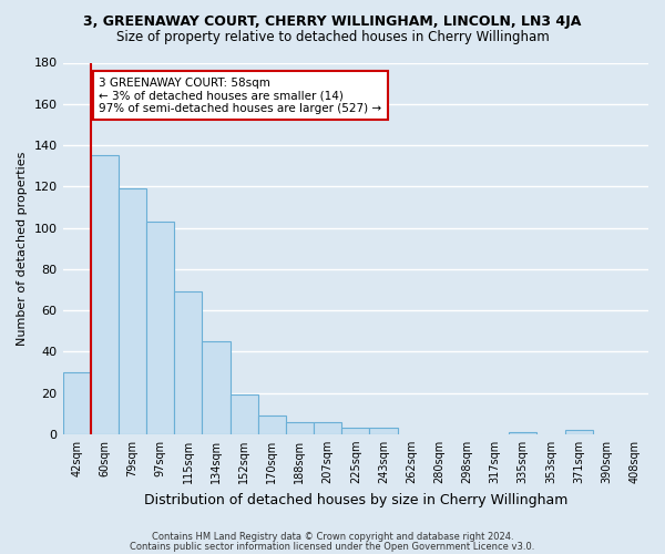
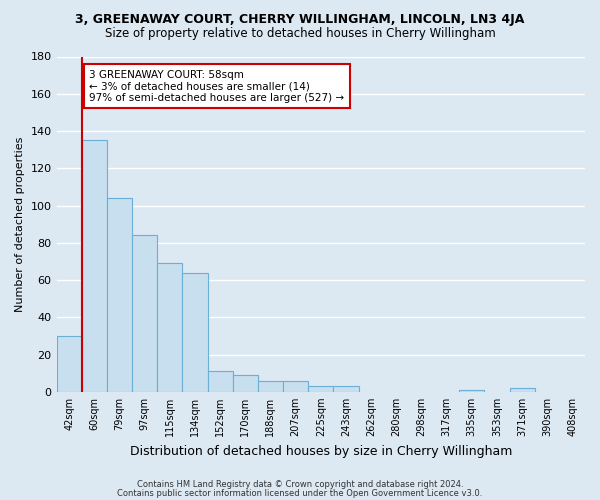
79sqm: 119 -> 104
97sqm: 103 -> 84
134sqm: 45 -> 64
152sqm: 19 -> 11
